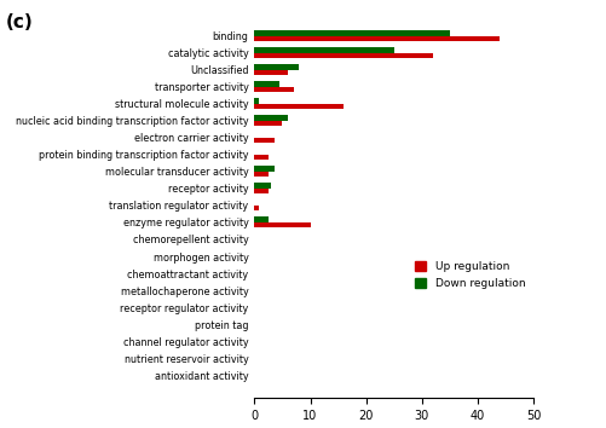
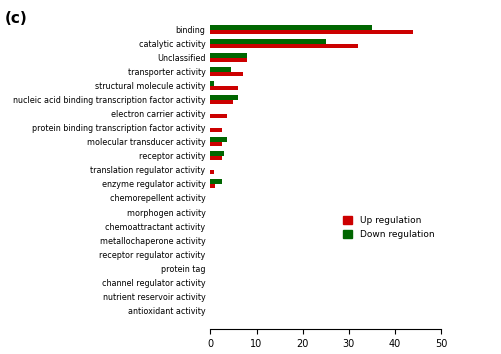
Up regulation/Unclassified: 6.0 -> 8.0
Up regulation/structural molecule activity: 16.0 -> 6.0
Up regulation/enzyme regulator activity: 10.0 -> 1.0
